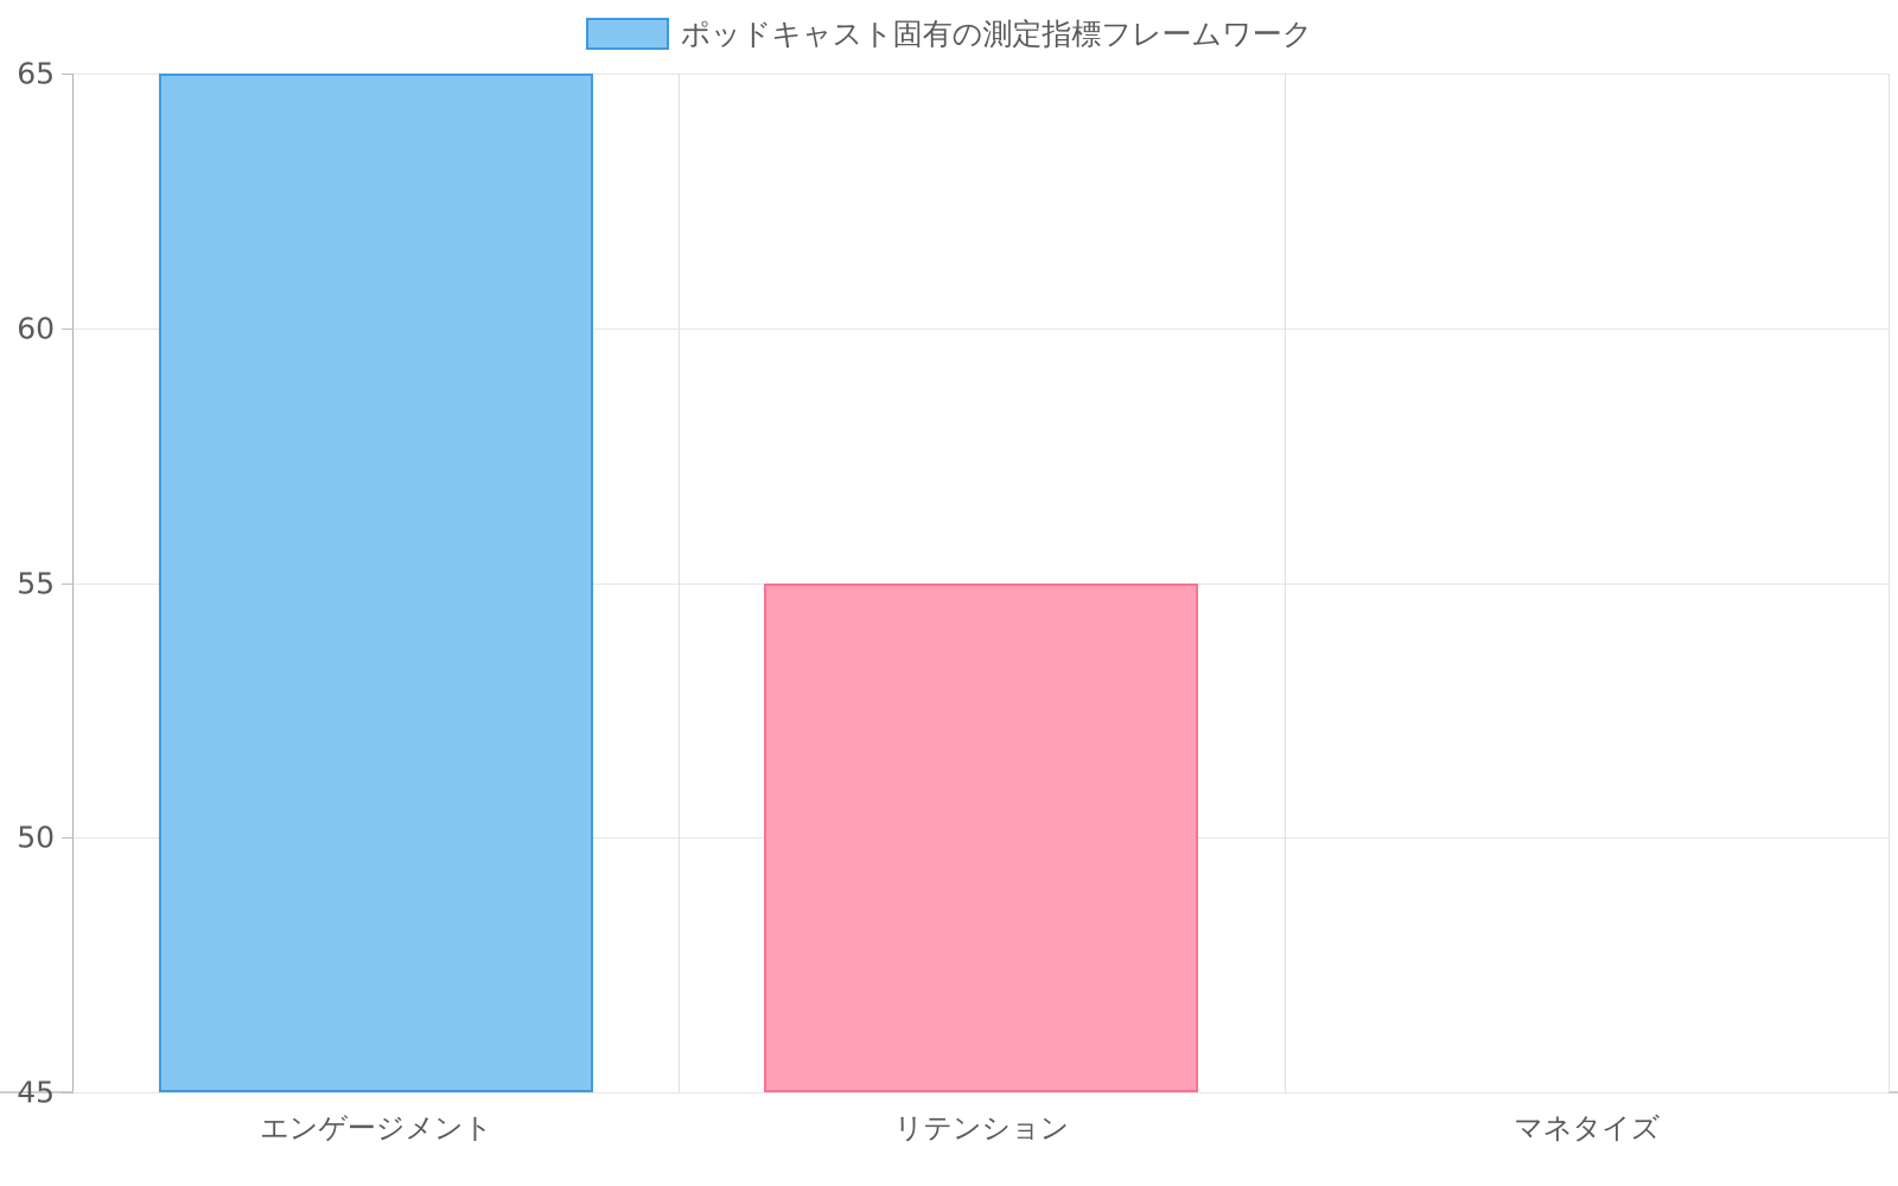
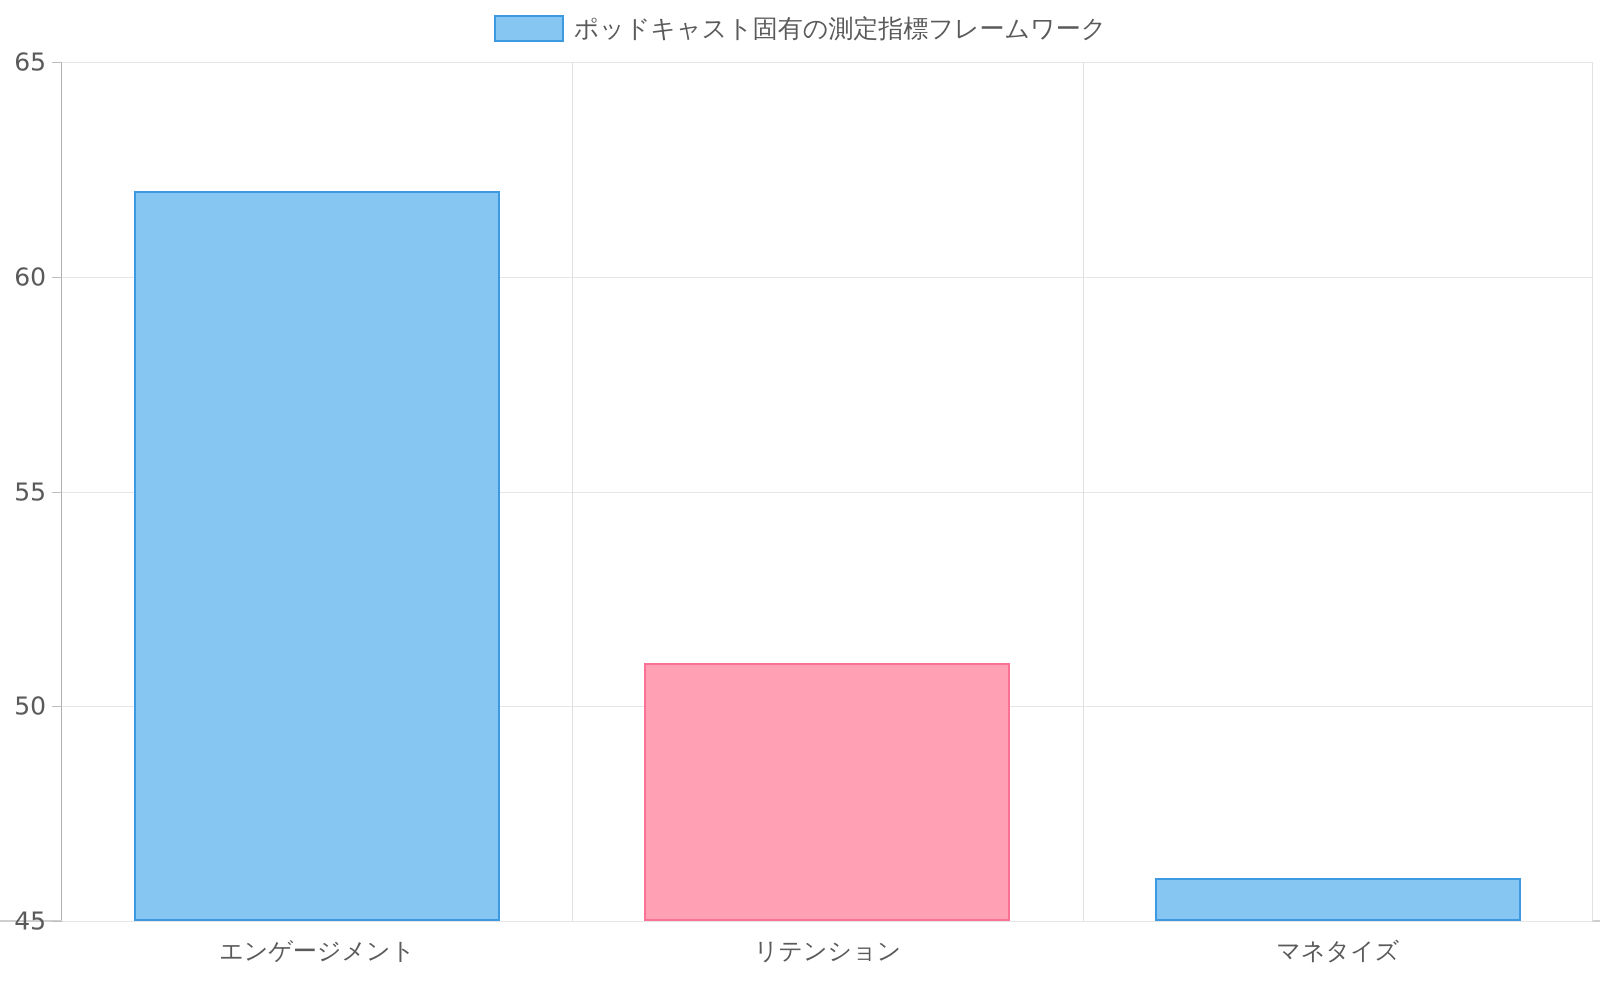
エンゲージメント: 65 -> 62
リテンション: 55 -> 51
マネタイズ: 45 -> 46
